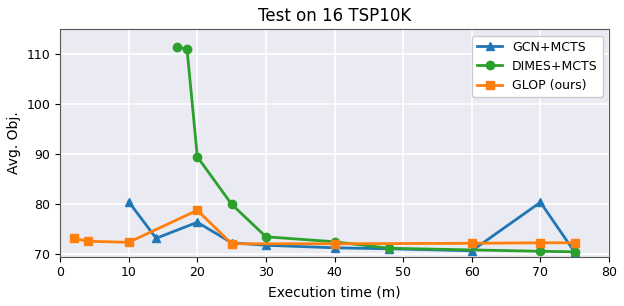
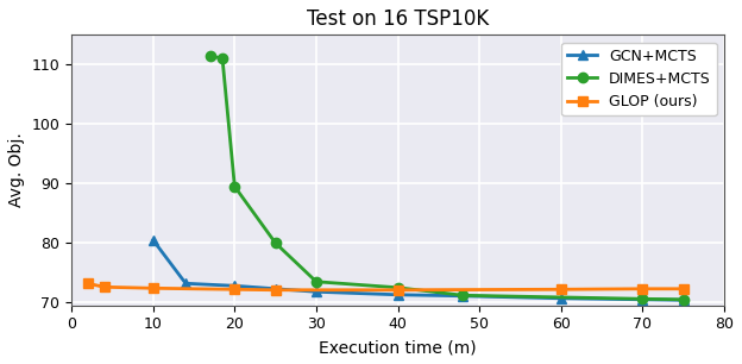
GCN+MCTS/20: 76.4 -> 72.8
GLOP (ours)/20: 78.8 -> 72.2
GCN+MCTS/70: 80.4 -> 70.5
